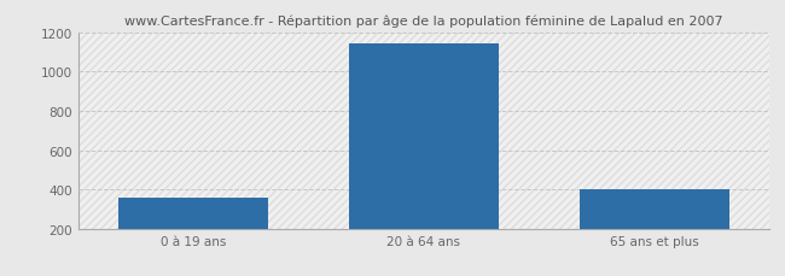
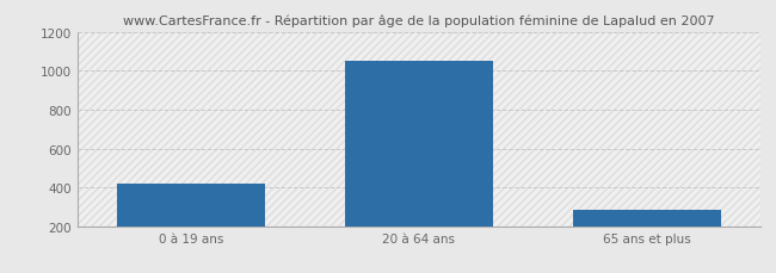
0 à 19 ans: 360 -> 420
20 à 64 ans: 1140 -> 1050
65 ans et plus: 400 -> 280
